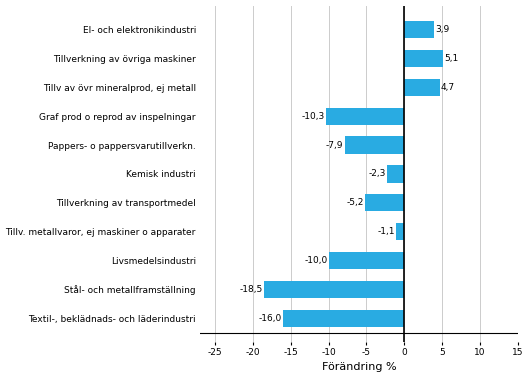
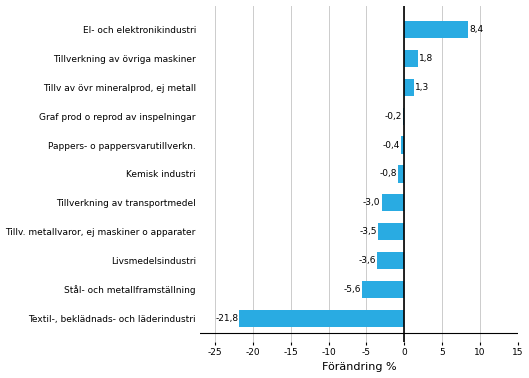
El- och elektronikindustri: 3,9 -> 8,4
Tillverkning av övriga maskiner: 5,1 -> 1,8
Tillv av övr mineralprod, ej metall: 4,7 -> 1,3
Graf prod o reprod av inspelningar: -10,3 -> -0,2
Pappers- o pappersvarutillverkn.: -7,9 -> -0,4
Kemisk industri: -2,3 -> -0,8
Tillverkning av transportmedel: -5,2 -> -3,0
Tillv. metallvaror, ej maskiner o apparater: -1,1 -> -3,5
Livsmedelsindustri: -10,0 -> -3,6
Stål- och metallframställning: -18,5 -> -5,6
Textil-, beklädnads- och läderindustri: -16,0 -> -21,8
